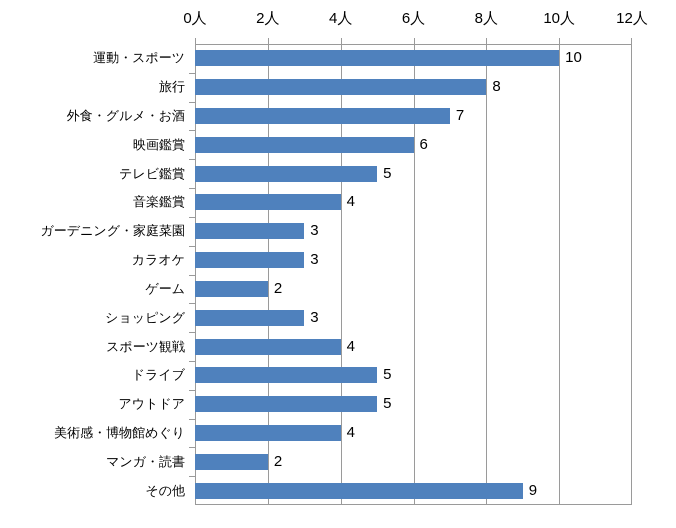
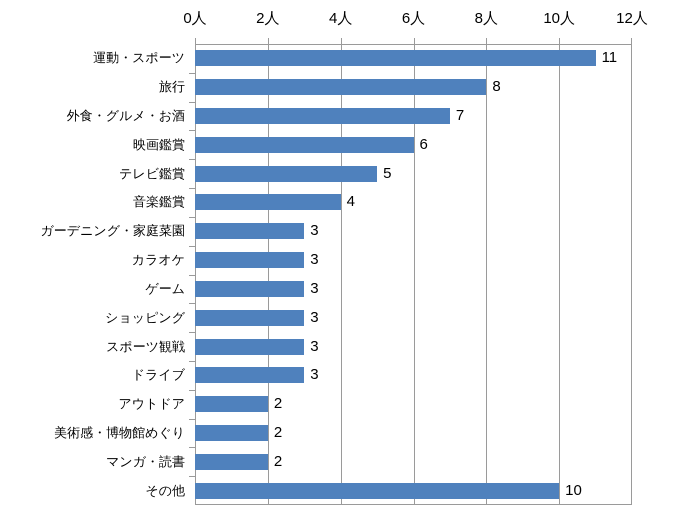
運動・スポーツ: 10 -> 11
ゲーム: 2 -> 3
スポーツ観戦: 4 -> 3
ドライブ: 5 -> 3
アウトドア: 5 -> 2
美術感・博物館めぐり: 4 -> 2
その他: 9 -> 10
